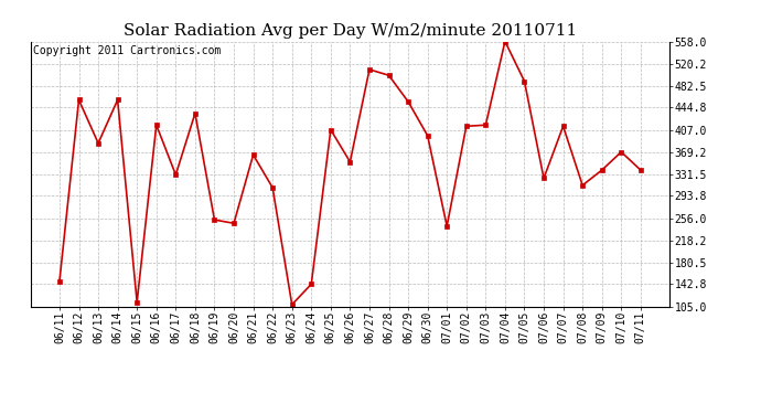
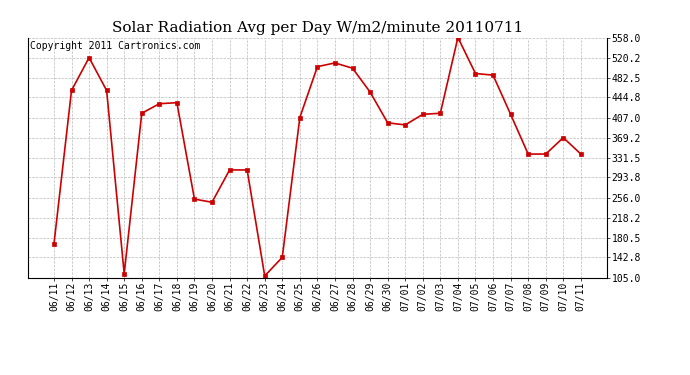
06/11: 148 -> 168
06/13: 384 -> 520
06/17: 330 -> 433
06/21: 364 -> 308
06/26: 352 -> 503
07/01: 242 -> 393
07/06: 324 -> 487
07/08: 312 -> 338
